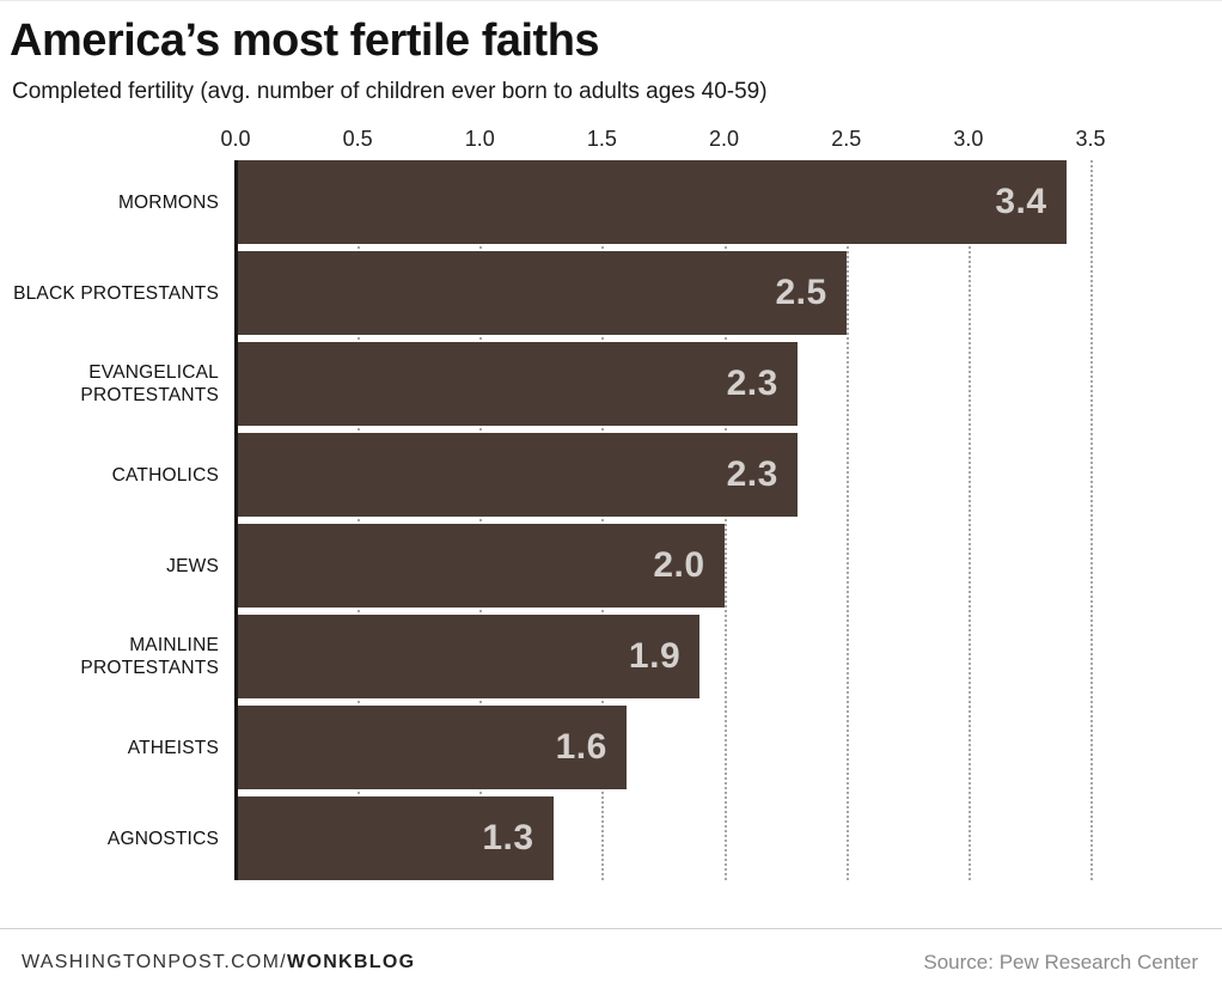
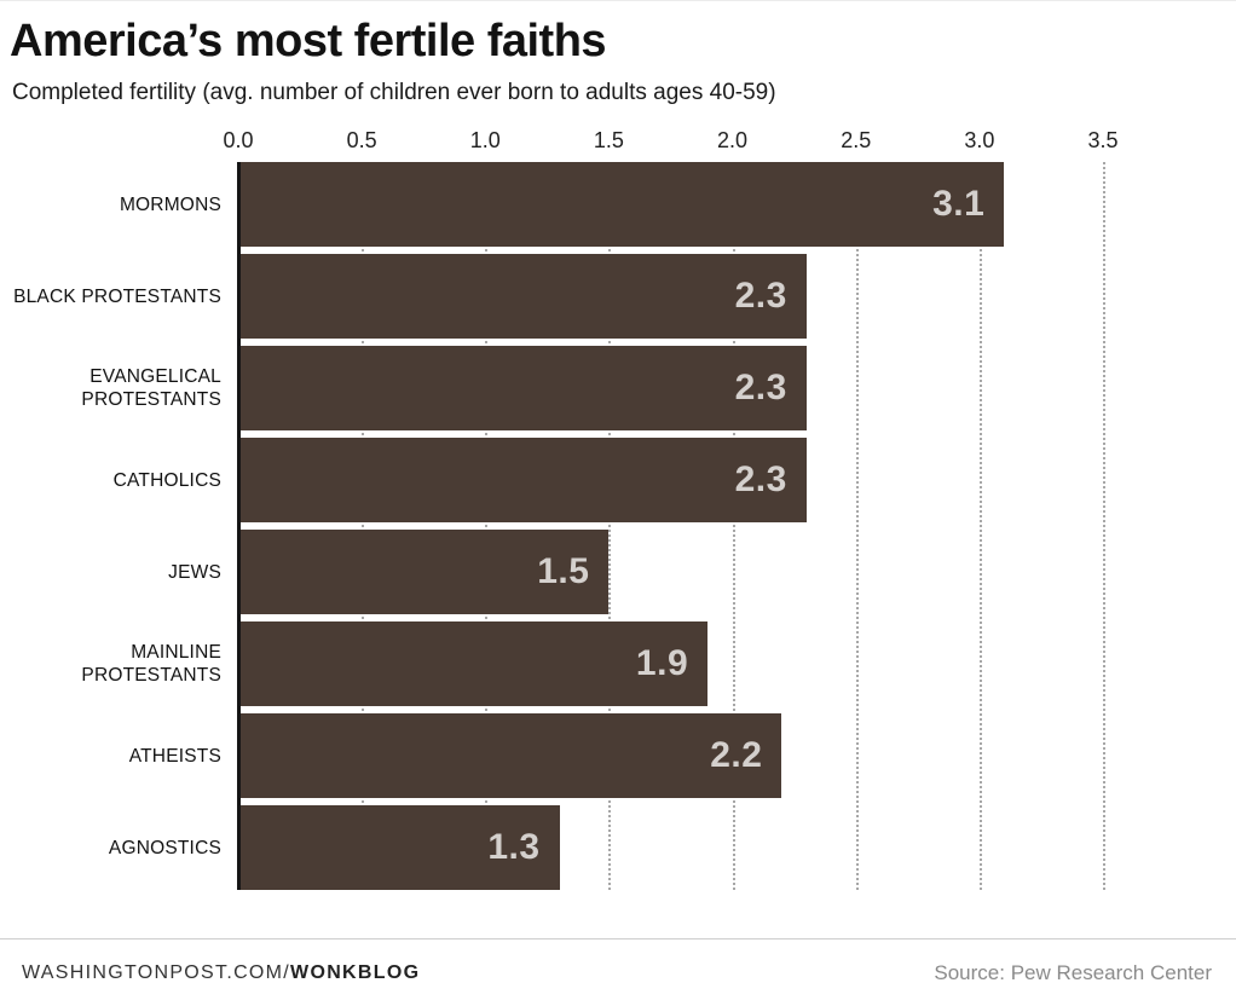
MORMONS: 3.4 -> 3.1
BLACK PROTESTANTS: 2.5 -> 2.3
JEWS: 2.0 -> 1.5
ATHEISTS: 1.6 -> 2.2
